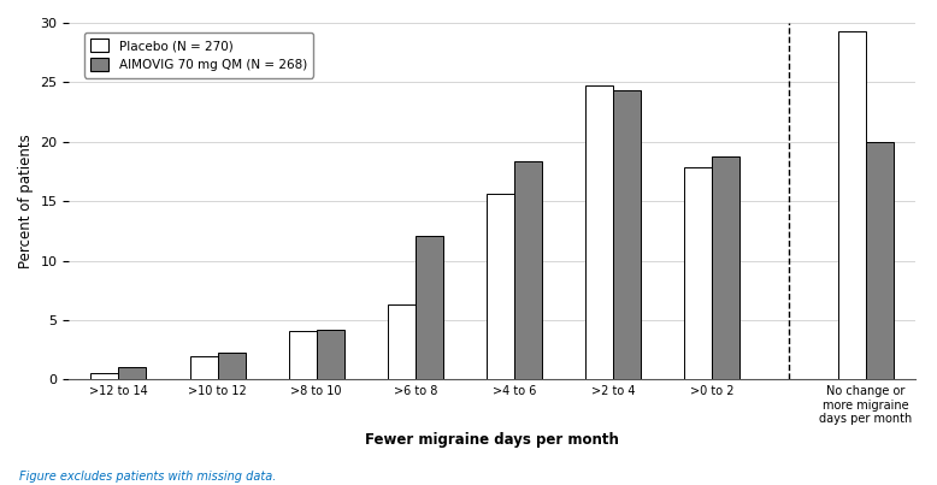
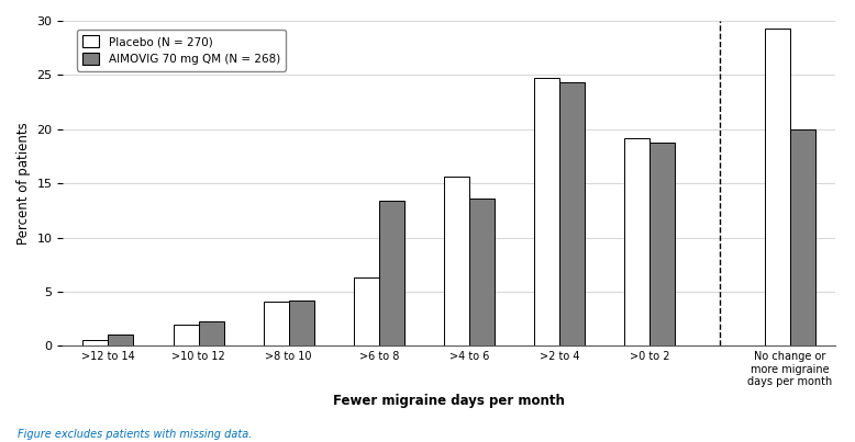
AIMOVIG 70 mg QM (N = 268)/>6 to 8: 12.1 -> 13.4
AIMOVIG 70 mg QM (N = 268)/>4 to 6: 18.4 -> 13.6
Placebo (N = 270)/>0 to 2: 17.8 -> 19.2
